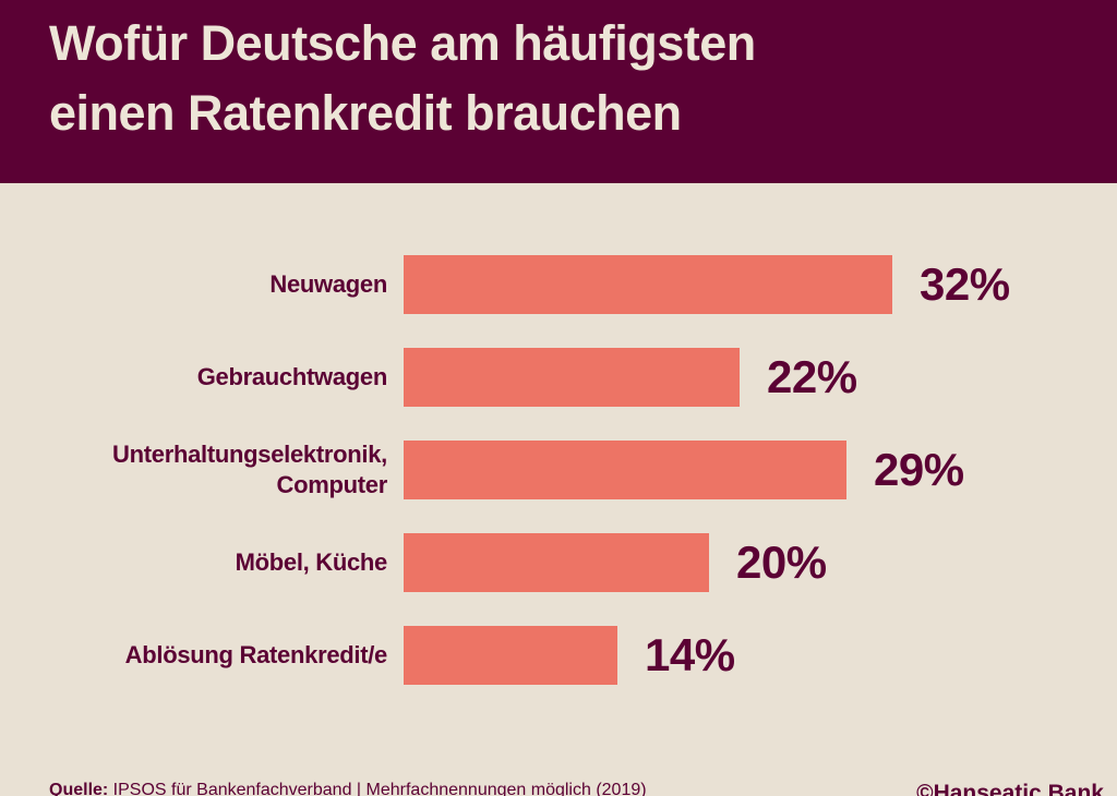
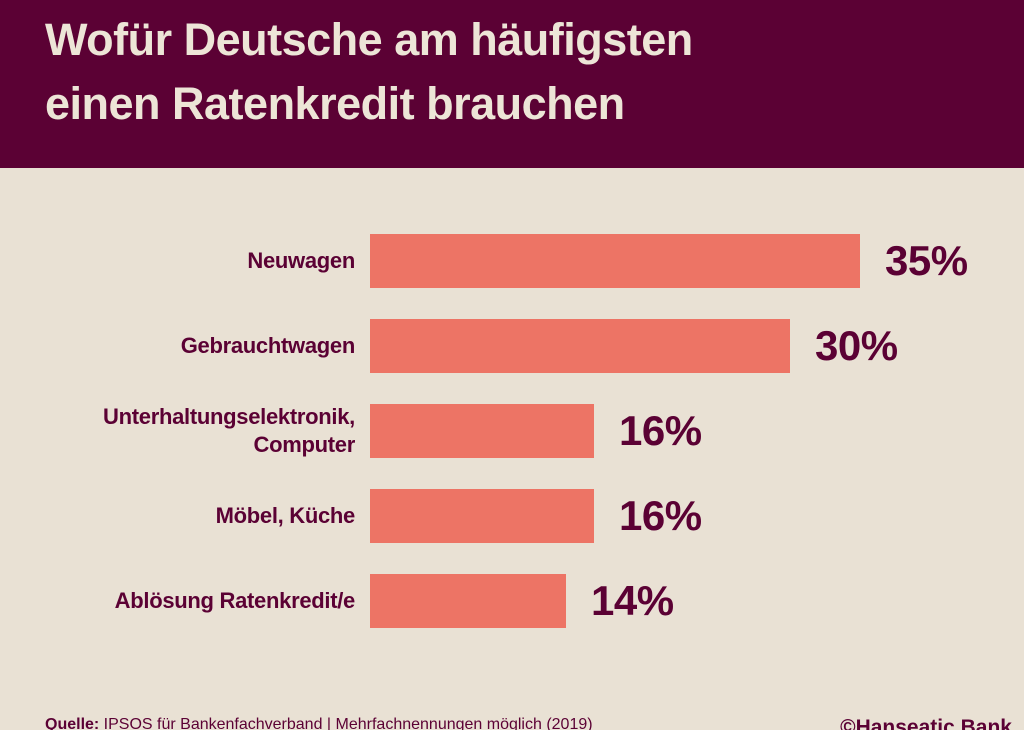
Neuwagen: 32% -> 35%
Gebrauchtwagen: 22% -> 30%
Unterhaltungselektronik, Computer: 29% -> 16%
Möbel, Küche: 20% -> 16%
